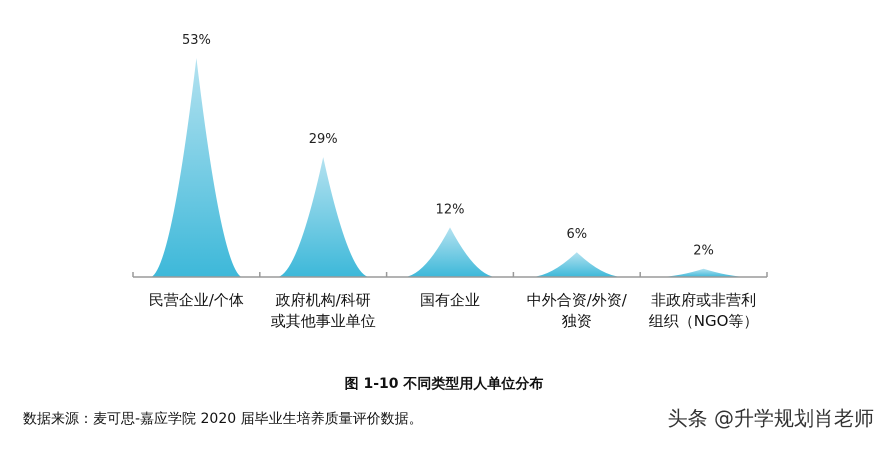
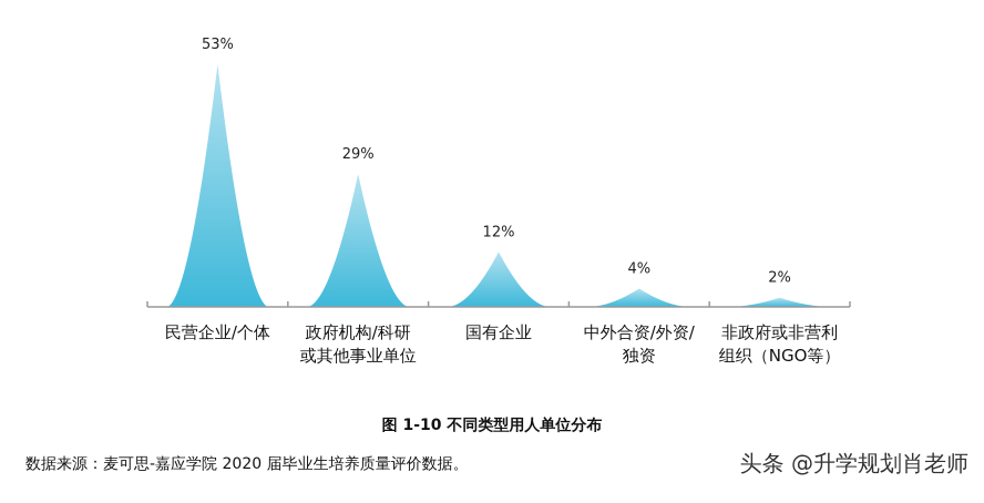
中外合资/外资/独资: 6% -> 4%
